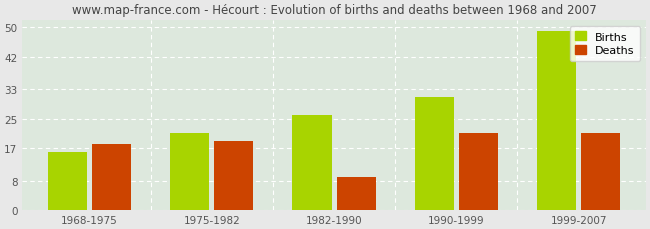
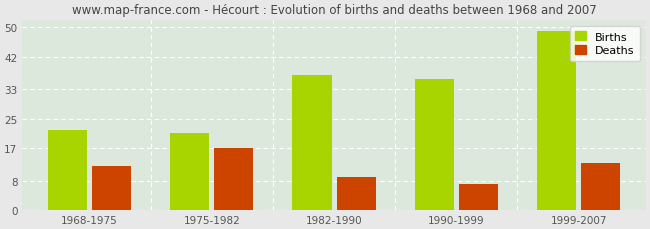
Births/1968-1975: 16 -> 22
Deaths/1968-1975: 18 -> 12
Deaths/1975-1982: 19 -> 17
Births/1982-1990: 26 -> 37
Births/1990-1999: 31 -> 36
Deaths/1990-1999: 21 -> 7
Deaths/1999-2007: 21 -> 13
